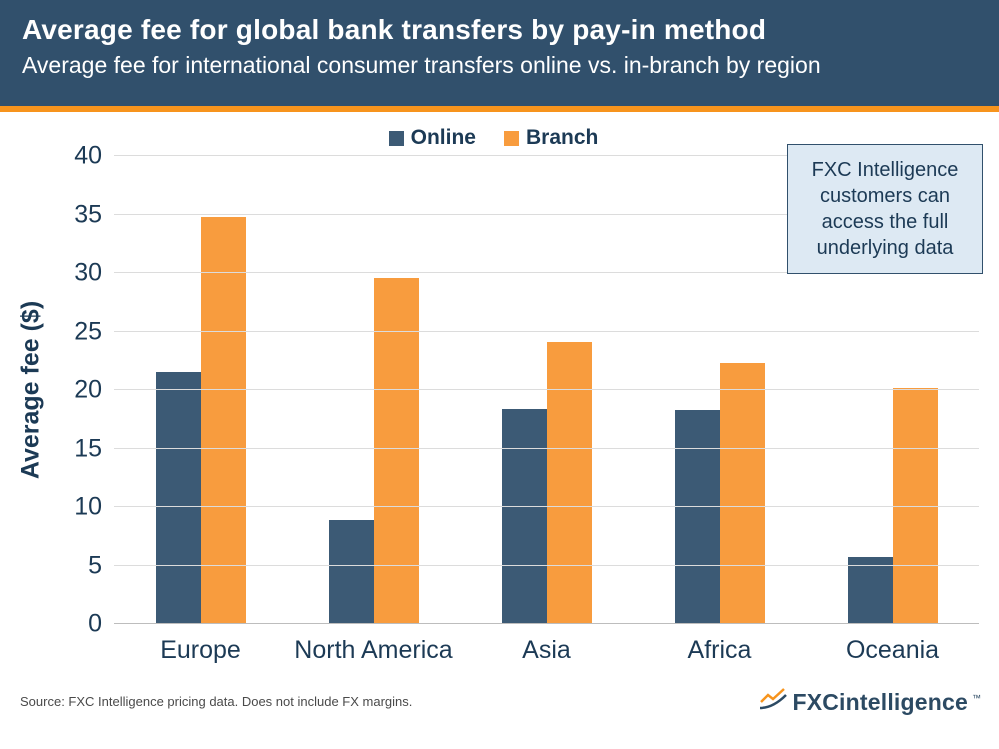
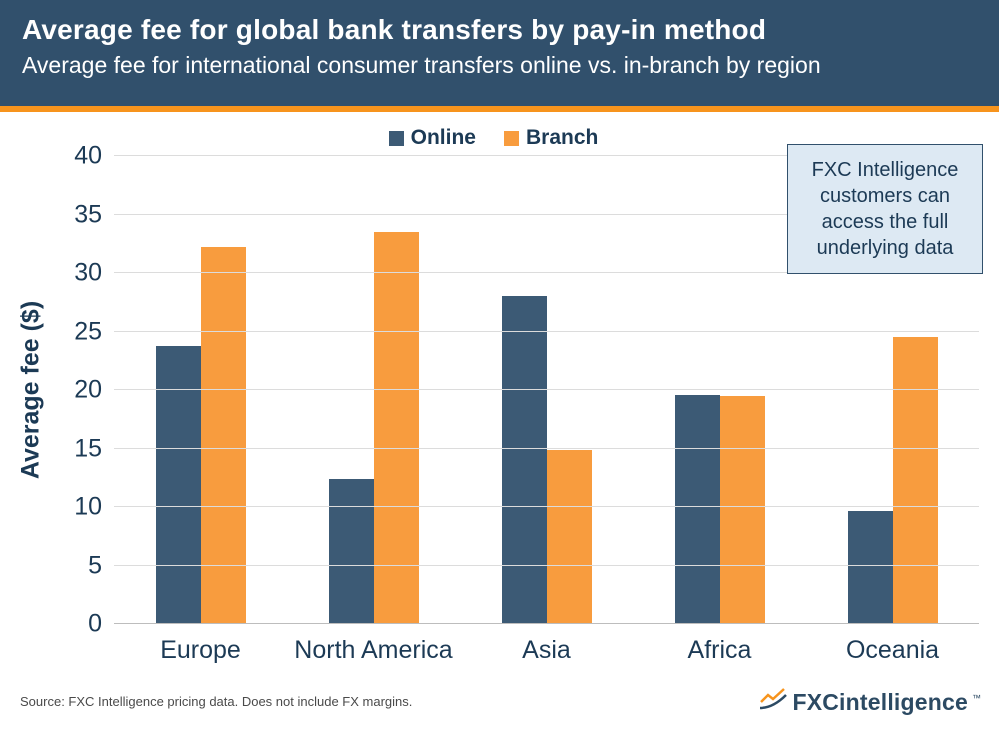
Online/Europe: 21.5 -> 23.8
Branch/Europe: 34.8 -> 32.2
Online/North America: 8.9 -> 12.4
Branch/North America: 29.6 -> 33.5
Online/Asia: 18.4 -> 28.0
Branch/Asia: 24.1 -> 14.9
Online/Africa: 18.3 -> 19.6
Branch/Africa: 22.3 -> 19.5
Online/Oceania: 5.7 -> 9.7
Branch/Oceania: 20.2 -> 24.5
